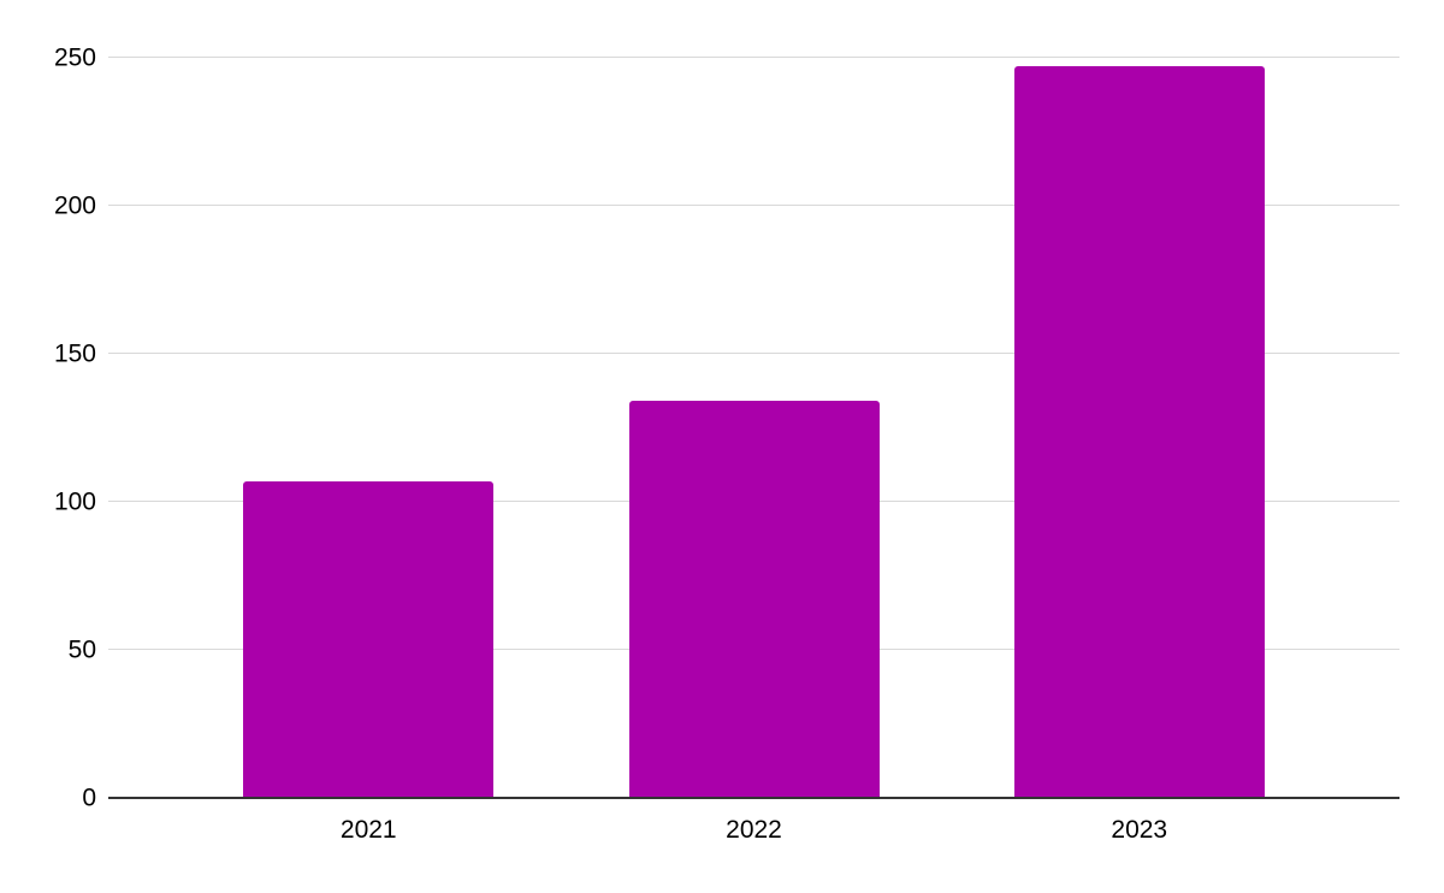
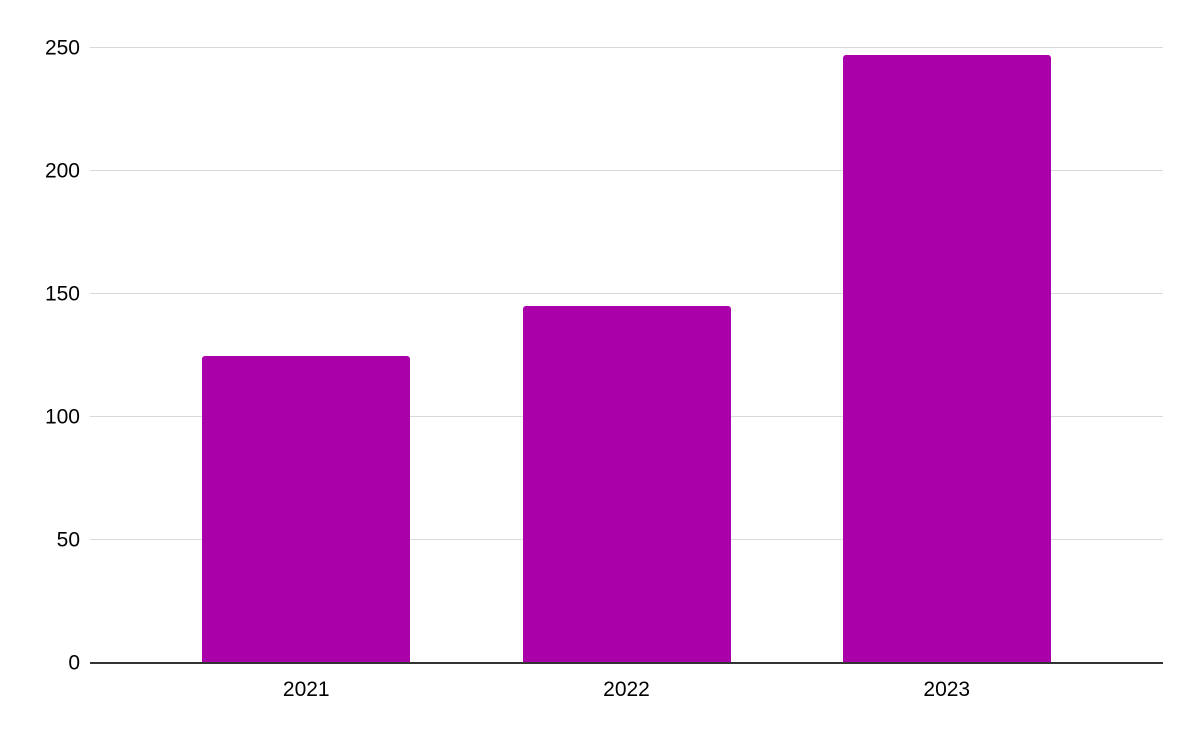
2021: 107 -> 125
2022: 134 -> 145
